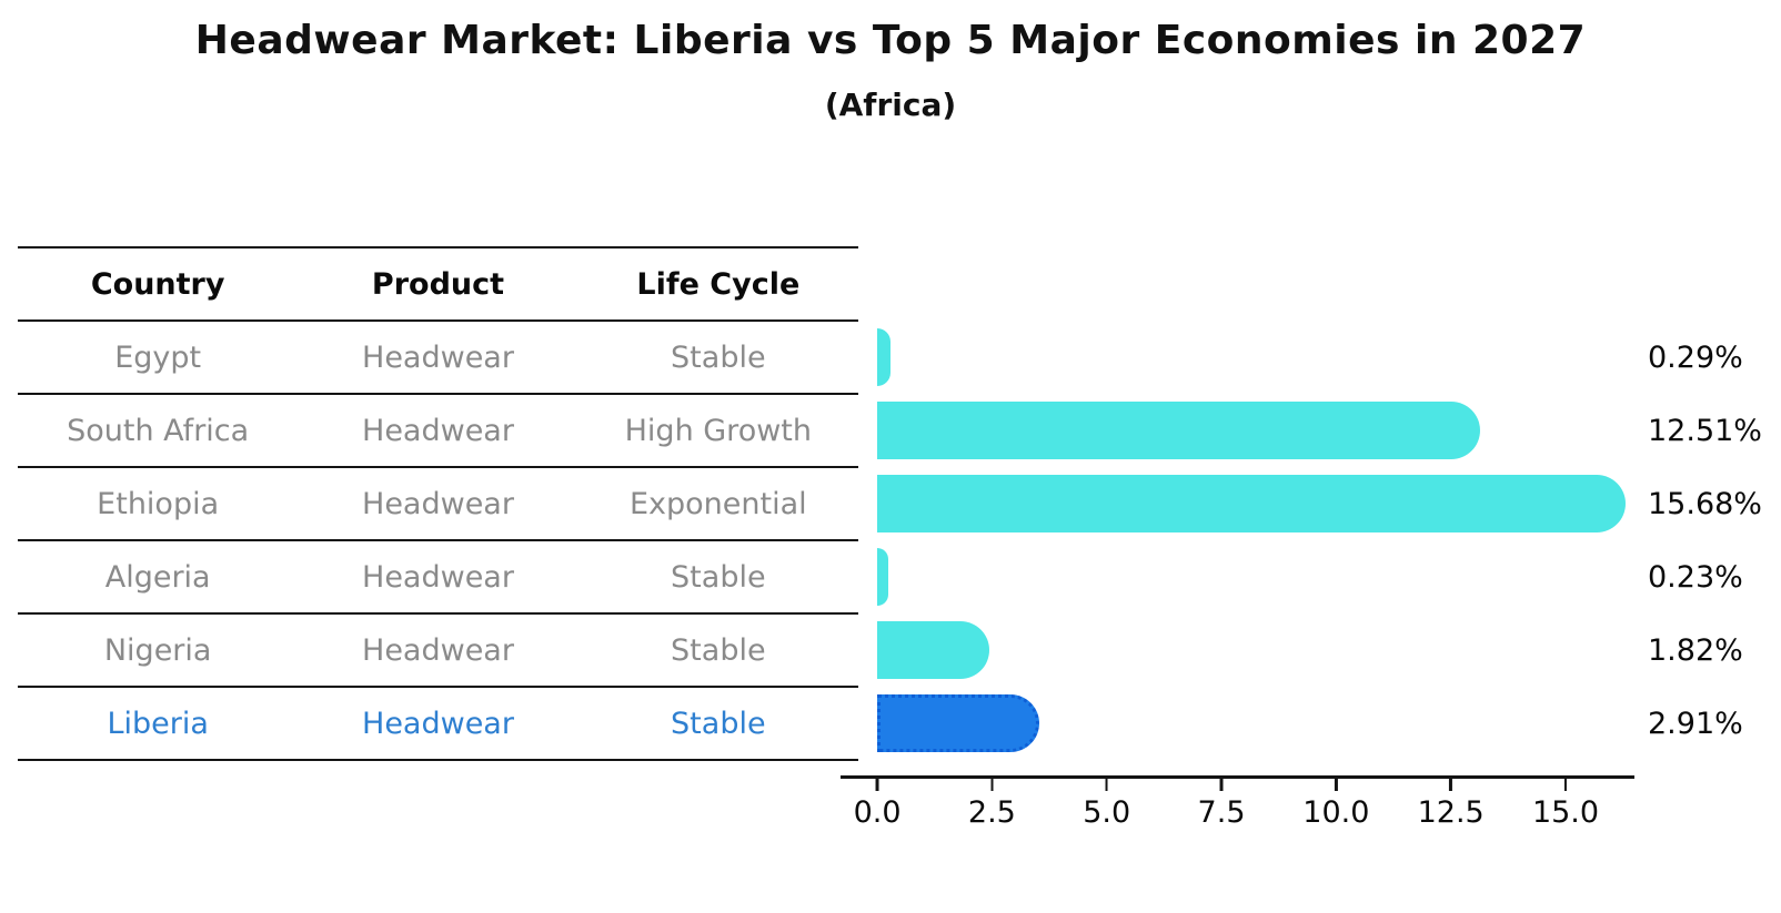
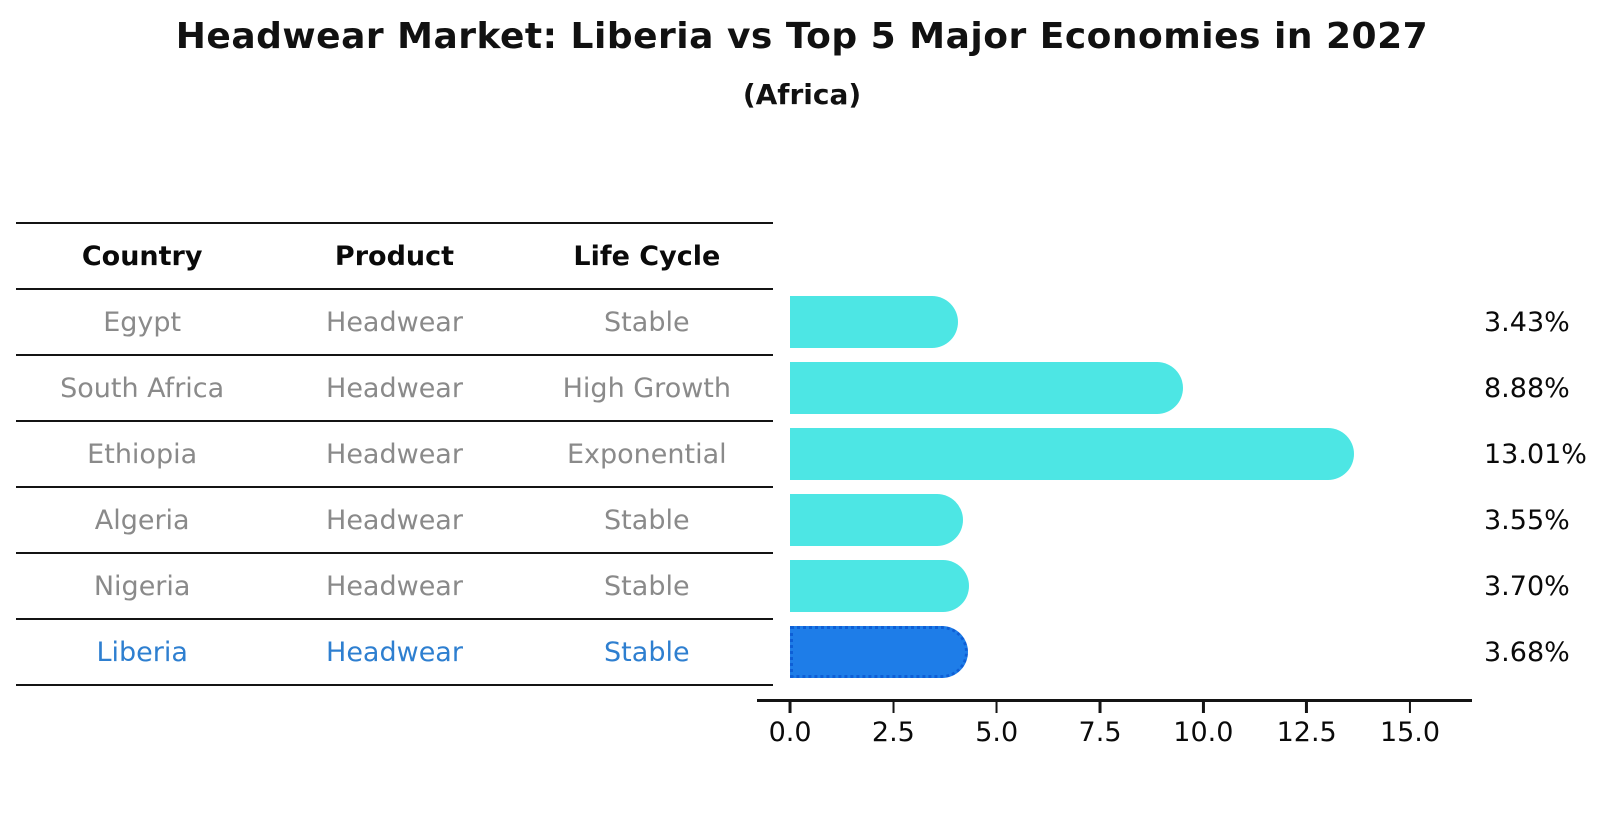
Egypt: 0.29% -> 3.43%
South Africa: 12.51% -> 8.88%
Ethiopia: 15.68% -> 13.01%
Algeria: 0.23% -> 3.55%
Nigeria: 1.82% -> 3.70%
Liberia: 2.91% -> 3.68%
